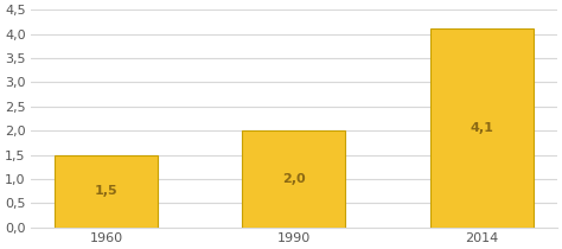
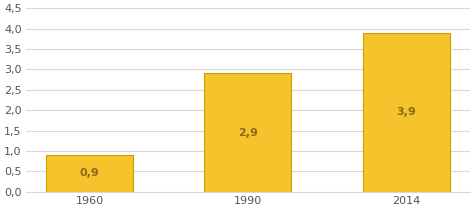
1960: 1,5 -> 0,9
1990: 2,0 -> 2,9
2014: 4,1 -> 3,9
